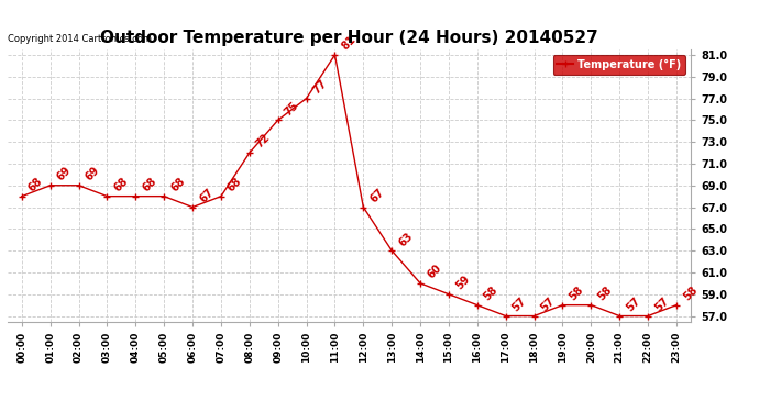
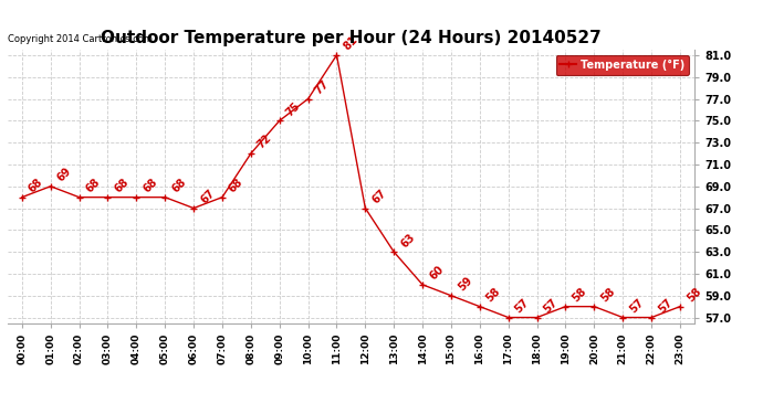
02:00: 69 -> 68
